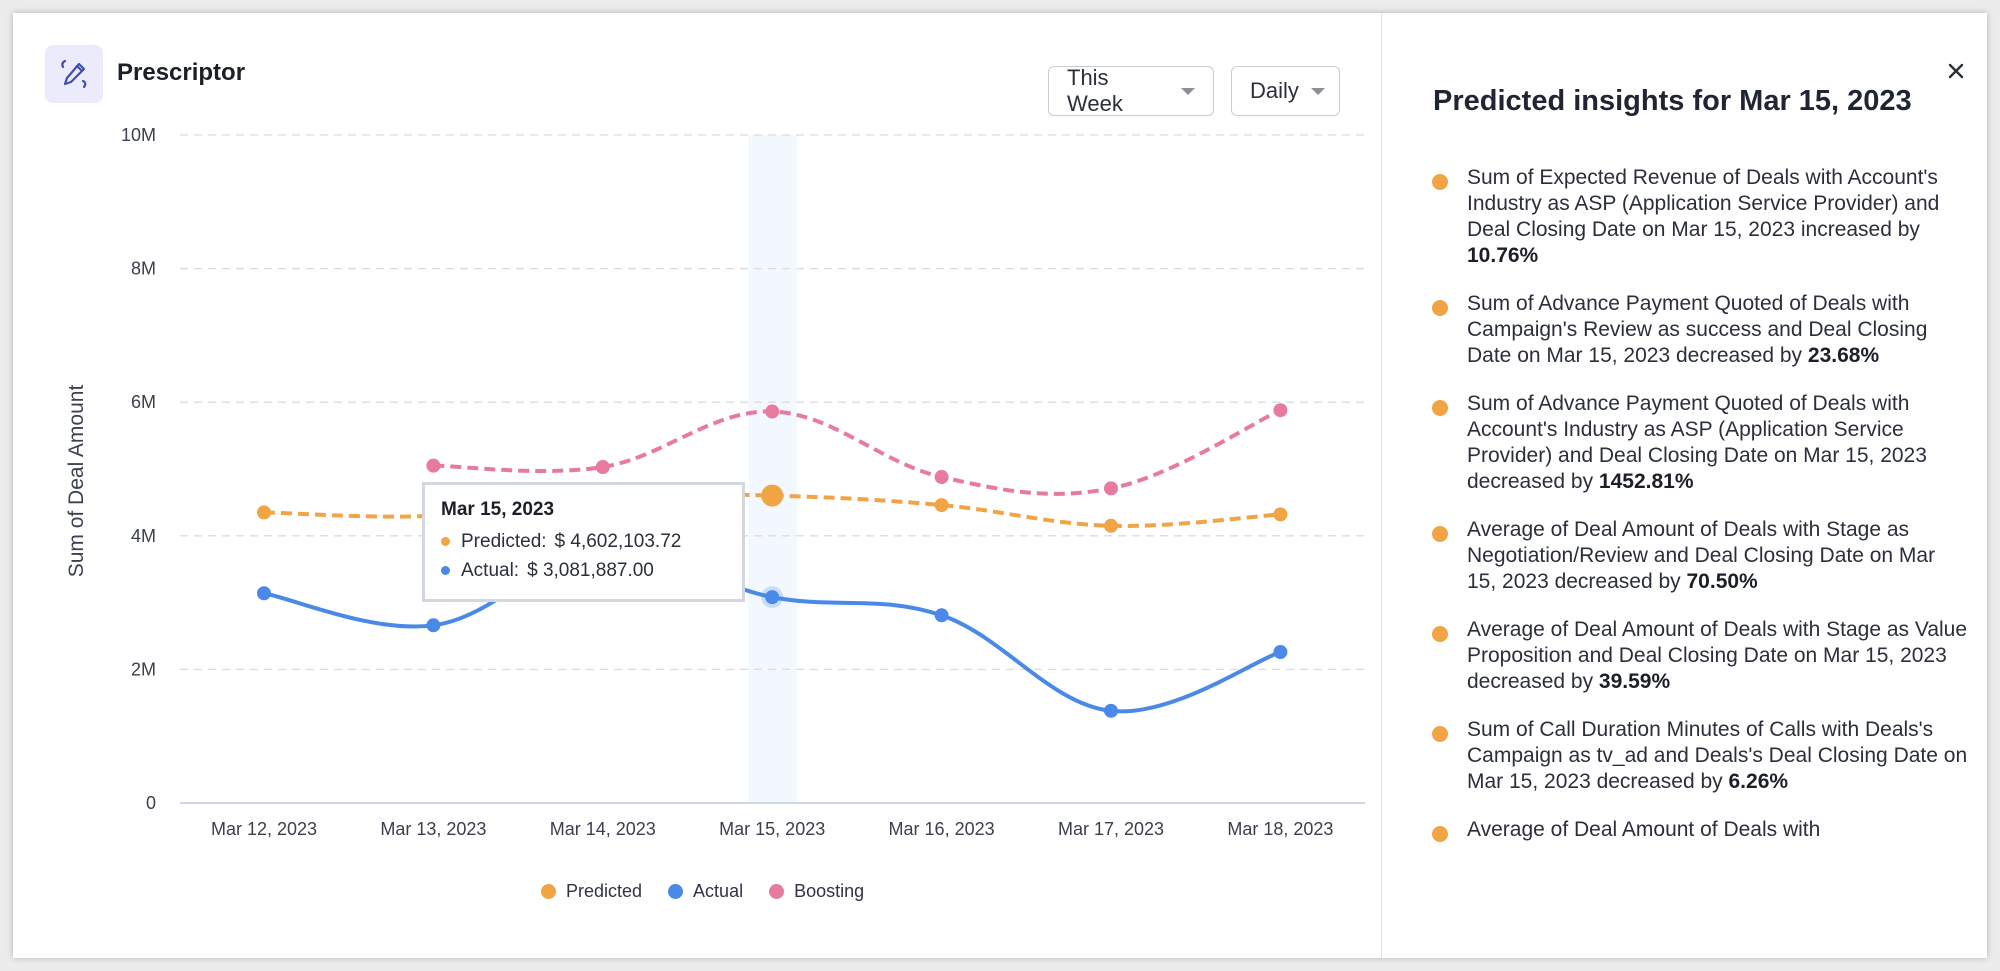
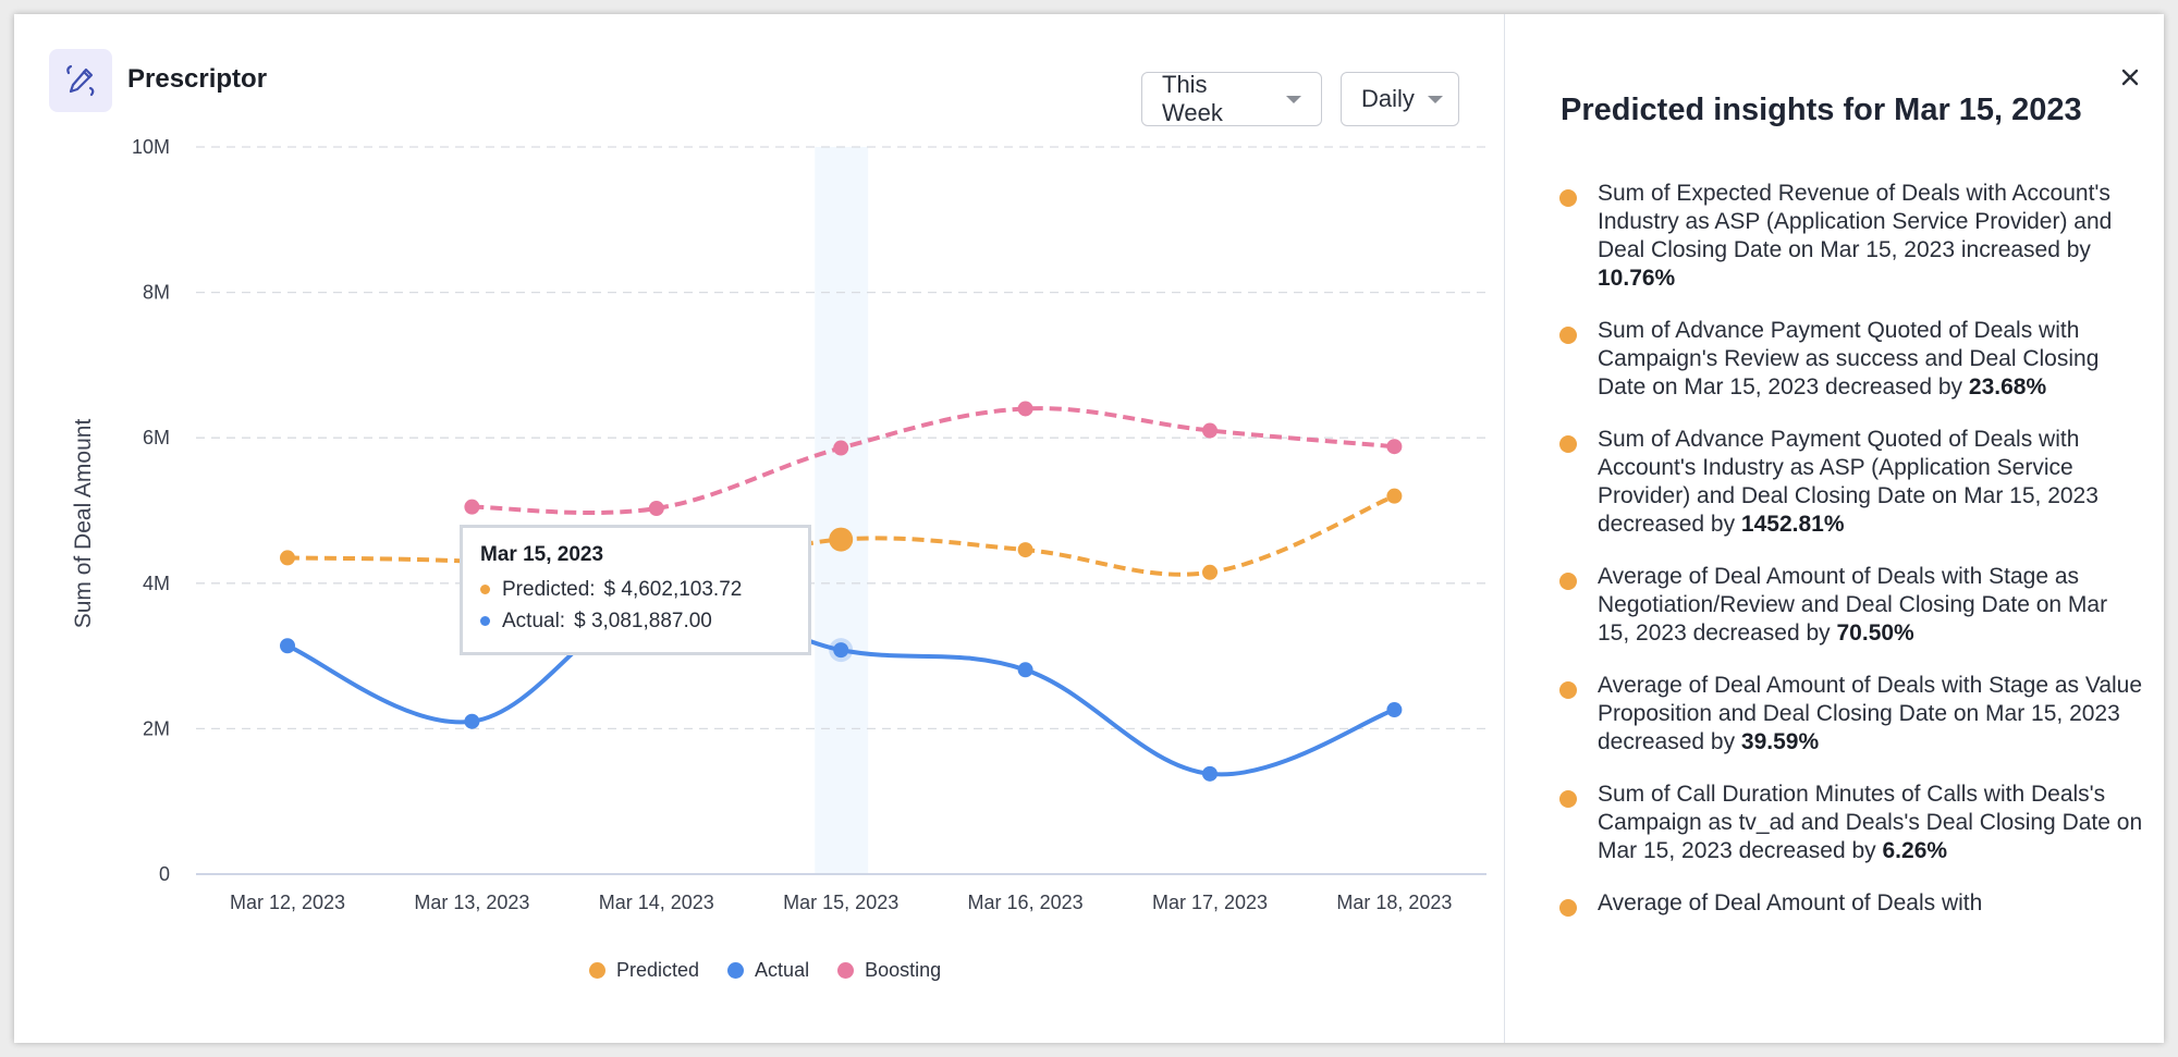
Actual/Mar 13, 2023: 2.7M -> 2.1M
Predicted/Mar 14, 2023: 4.6M -> 4.1M
Boosting/Mar 16, 2023: 4.9M -> 6.4M
Boosting/Mar 17, 2023: 4.7M -> 6.1M
Predicted/Mar 18, 2023: 4.3M -> 5.2M
